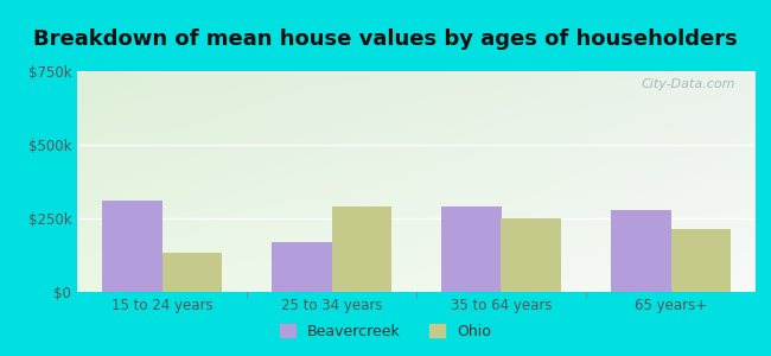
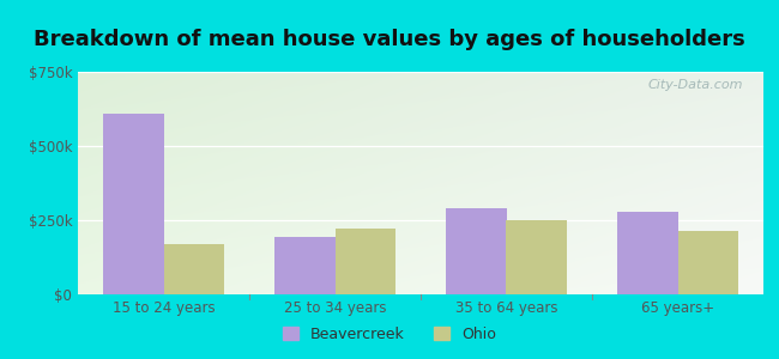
Beavercreek/15 to 24 years: $310k -> $610k
Ohio/15 to 24 years: $135k -> $168k
Beavercreek/25 to 34 years: $170k -> $195k
Ohio/25 to 34 years: $290k -> $222k
